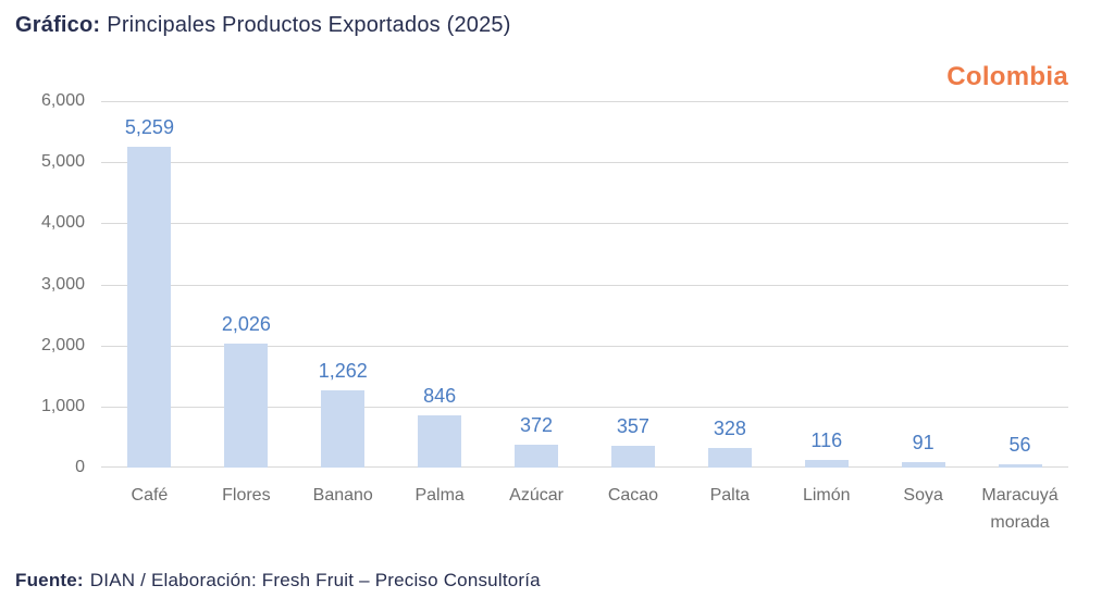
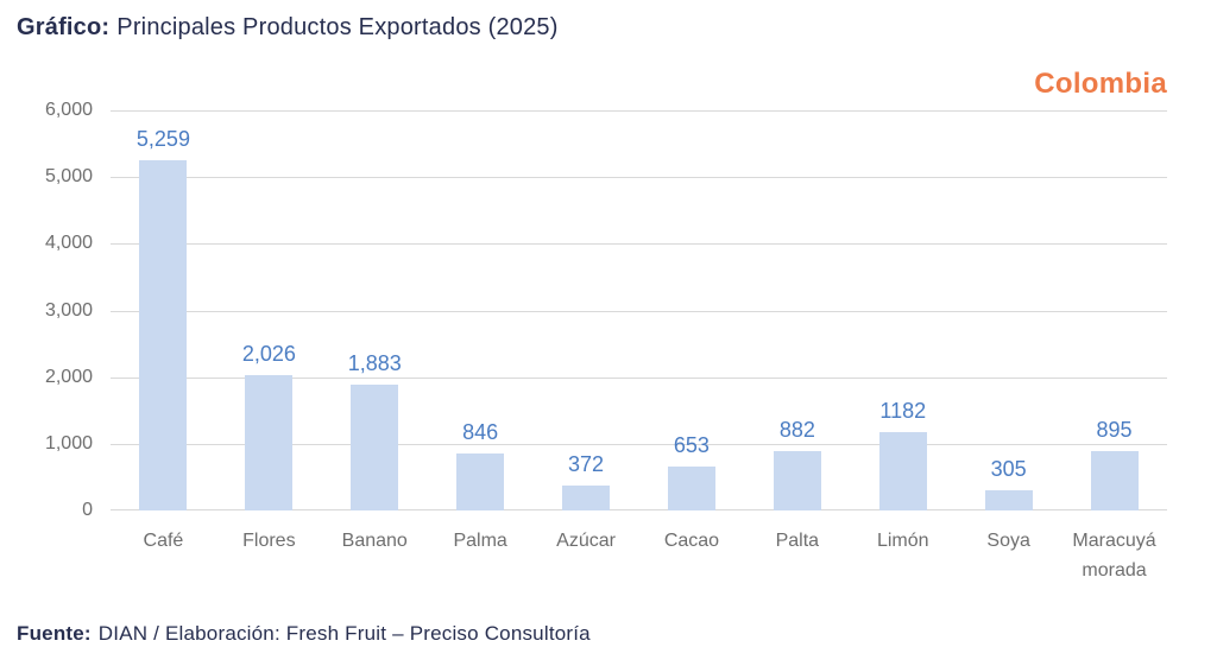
Banano: 1,262 -> 1,883
Cacao: 357 -> 653
Palta: 328 -> 882
Limón: 116 -> 1182
Soya: 91 -> 305
Maracuyá morada: 56 -> 895
